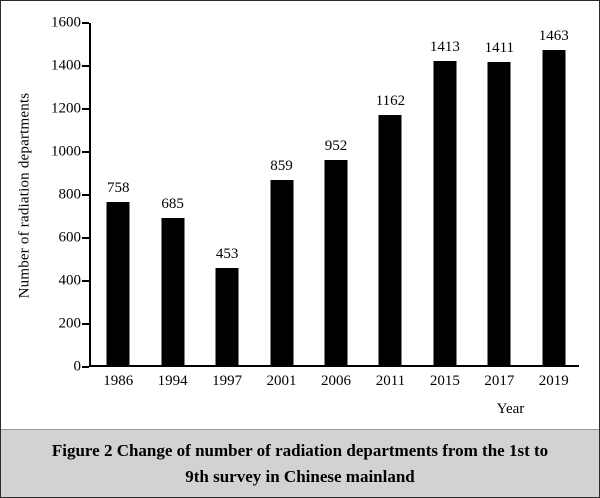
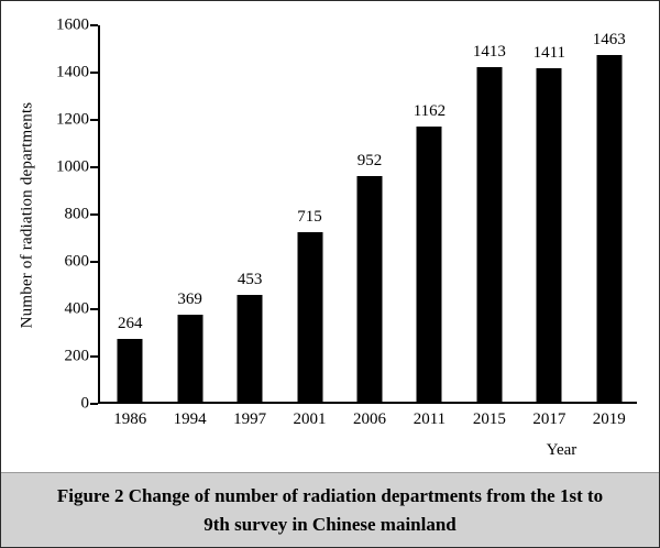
1986: 758 -> 264
1994: 685 -> 369
2001: 859 -> 715
